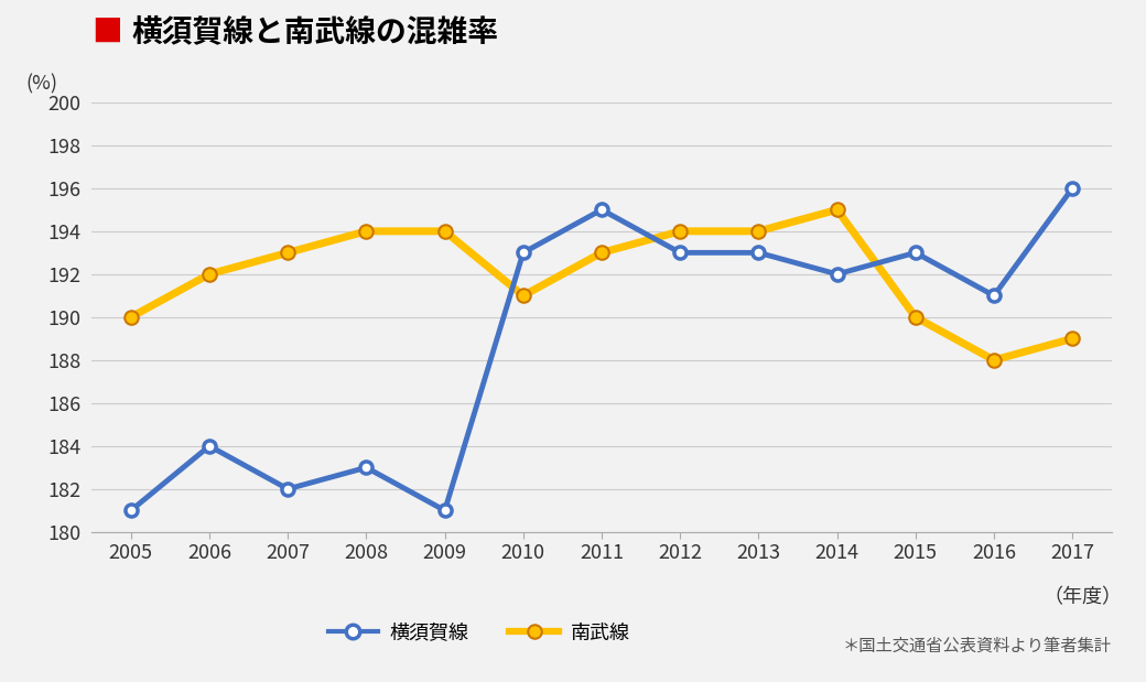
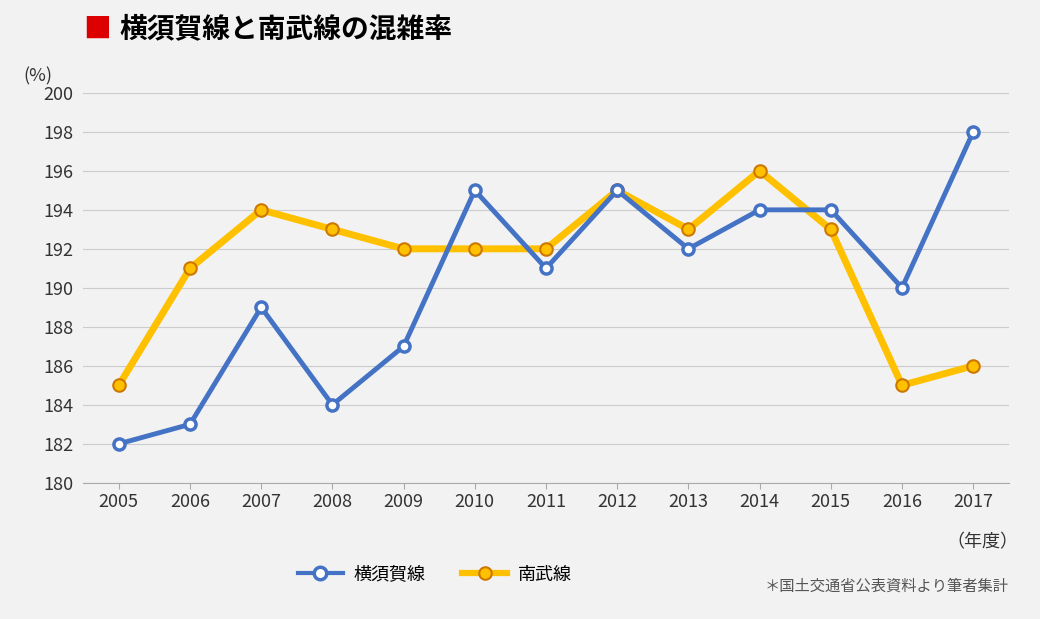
横須賀線/2005: 181 -> 182
南武線/2005: 190 -> 185
横須賀線/2006: 184 -> 183
南武線/2006: 192 -> 191
横須賀線/2007: 182 -> 189
南武線/2007: 193 -> 194
横須賀線/2008: 183 -> 184
南武線/2008: 194 -> 193
横須賀線/2009: 181 -> 187
南武線/2009: 194 -> 192
横須賀線/2010: 193 -> 195
南武線/2010: 191 -> 192
横須賀線/2011: 195 -> 191
南武線/2011: 193 -> 192
横須賀線/2012: 193 -> 195
南武線/2012: 194 -> 195
横須賀線/2013: 193 -> 192
南武線/2013: 194 -> 193
横須賀線/2014: 192 -> 194
南武線/2014: 195 -> 196
横須賀線/2015: 193 -> 194
南武線/2015: 190 -> 193
横須賀線/2016: 191 -> 190
南武線/2016: 188 -> 185
横須賀線/2017: 196 -> 198
南武線/2017: 189 -> 186
